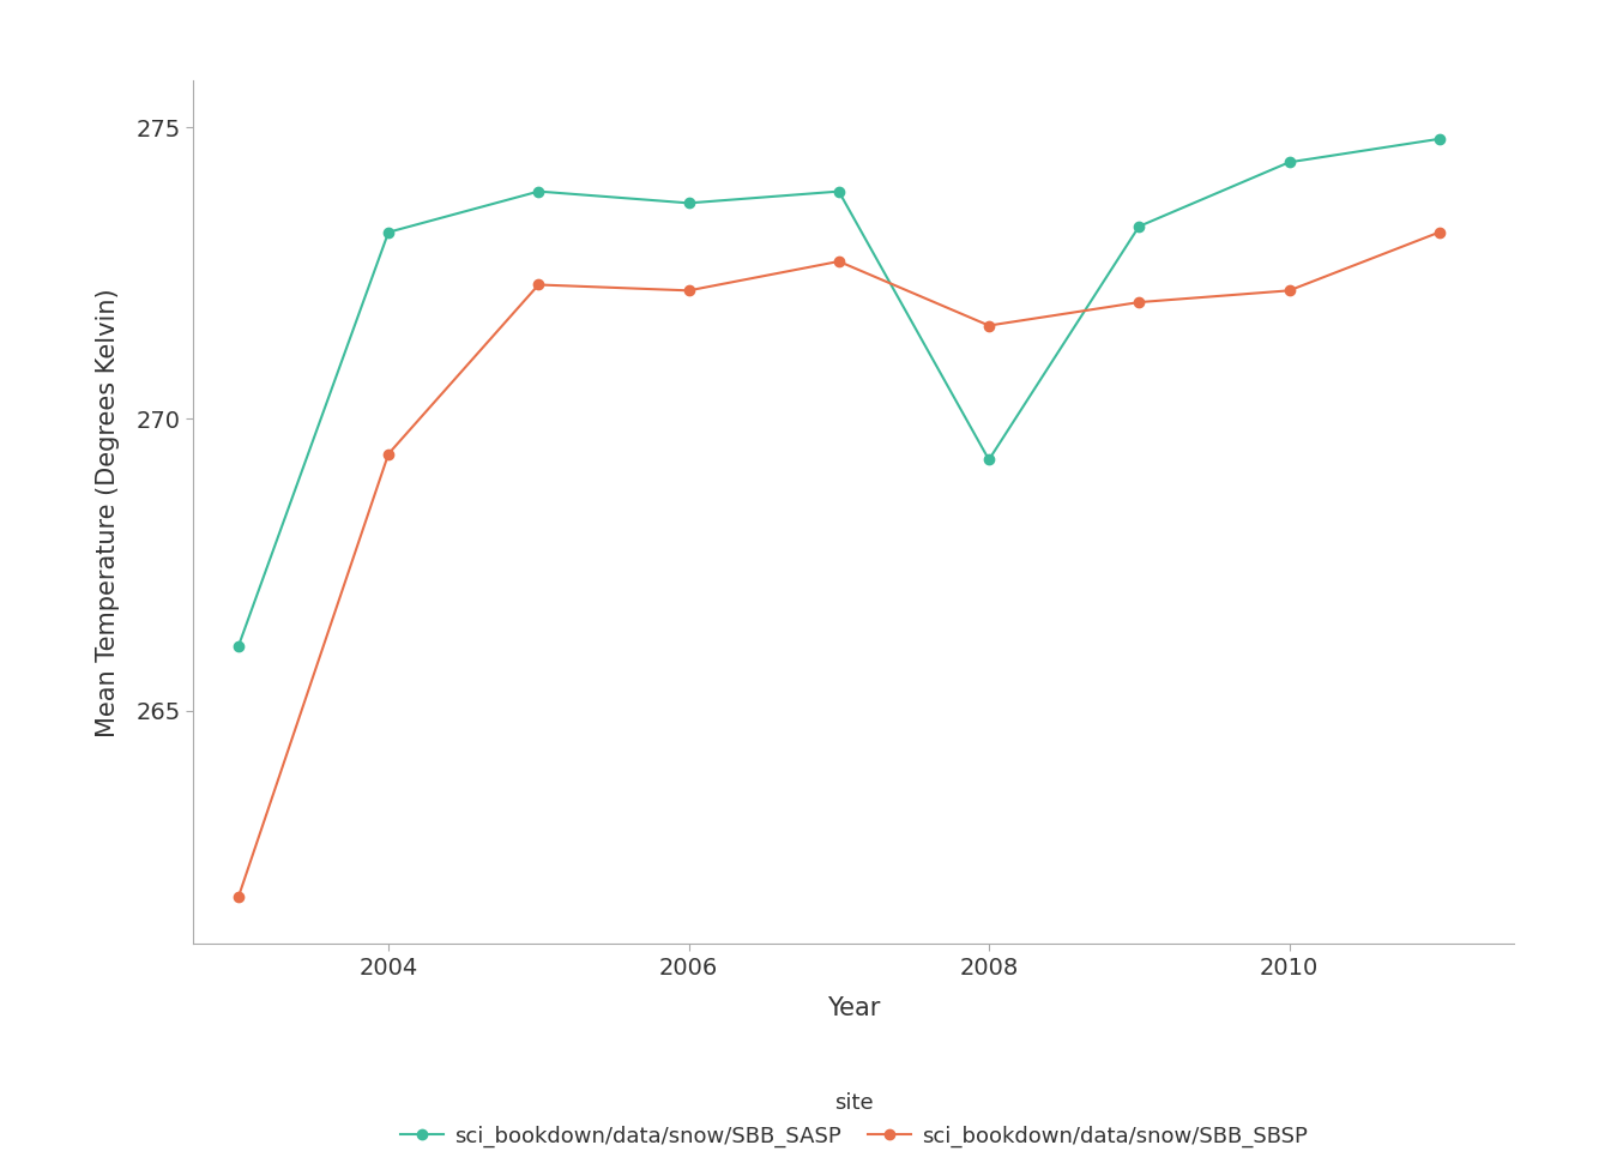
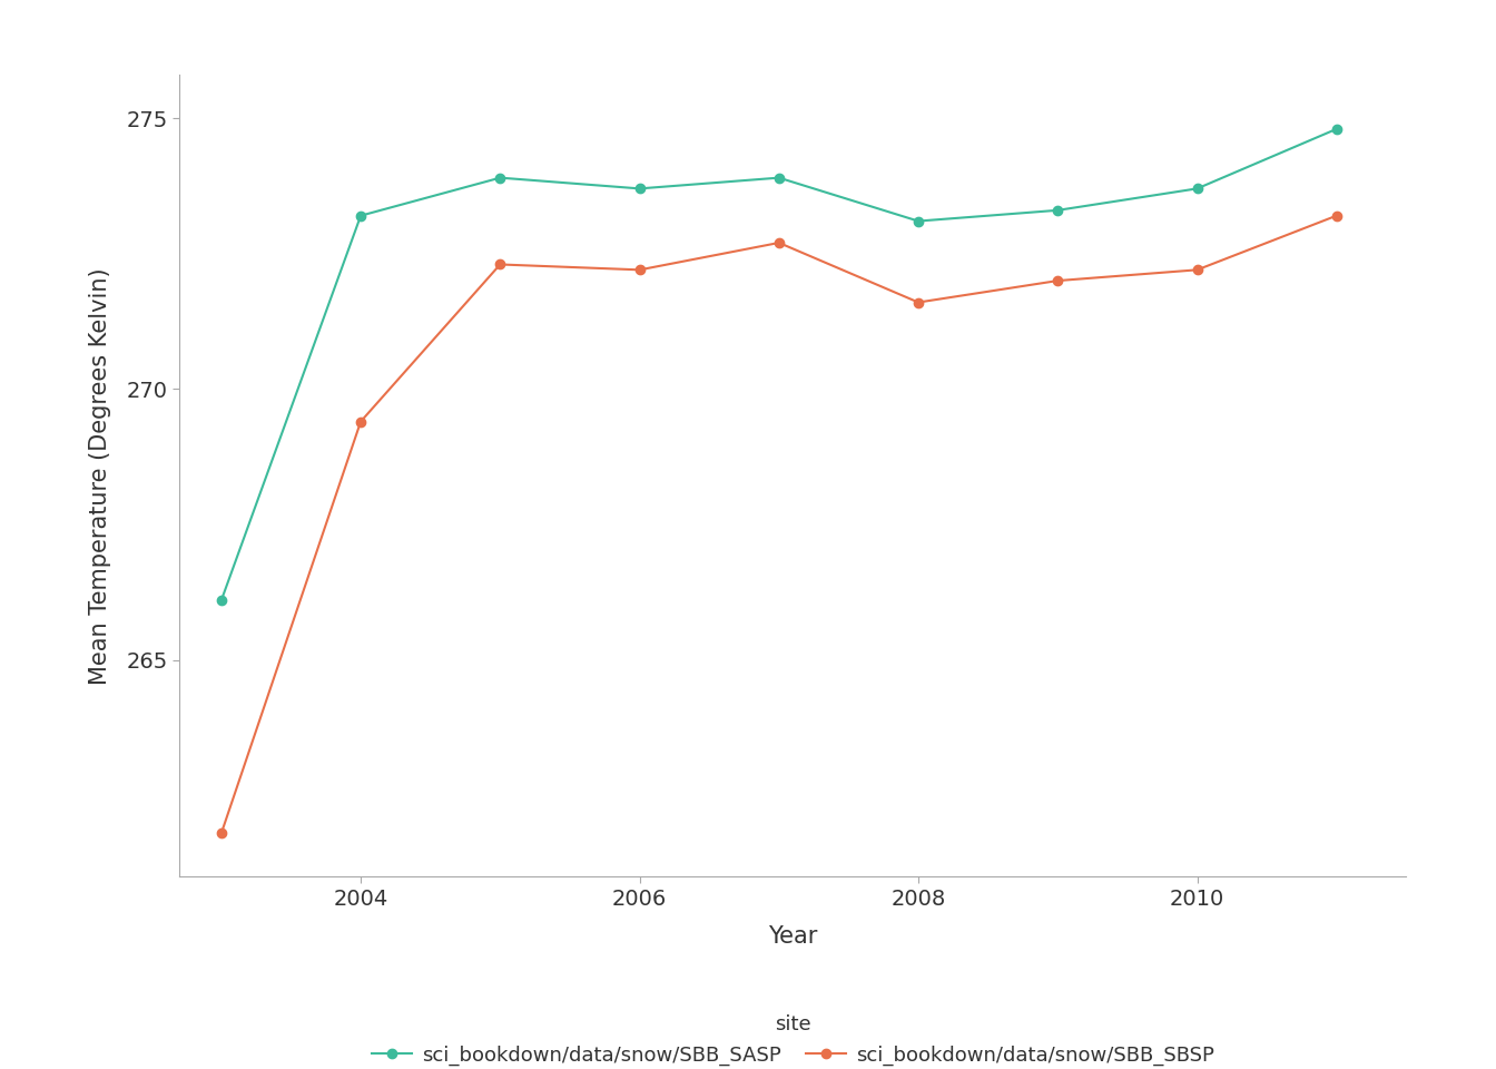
sci_bookdown/data/snow/SBB_SASP/2008: 269.3 -> 273.1
sci_bookdown/data/snow/SBB_SASP/2010: 274.4 -> 273.7
